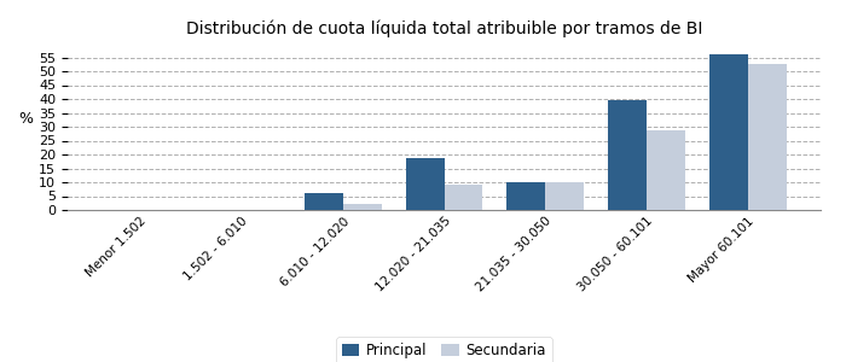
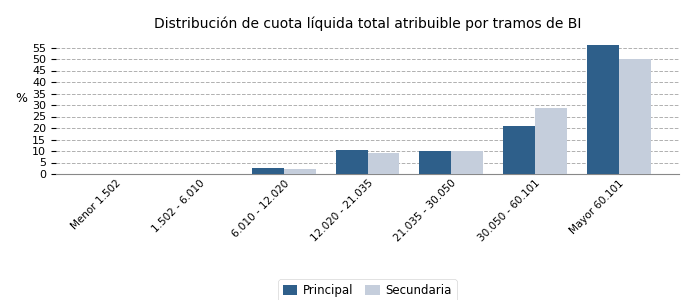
Principal/6.010 - 12.020: 6.0 -> 2.5
Principal/12.020 - 21.035: 18.5 -> 10.5
Principal/30.050 - 60.101: 39.5 -> 21.0
Secundaria/Mayor 60.101: 52.5 -> 50.2
